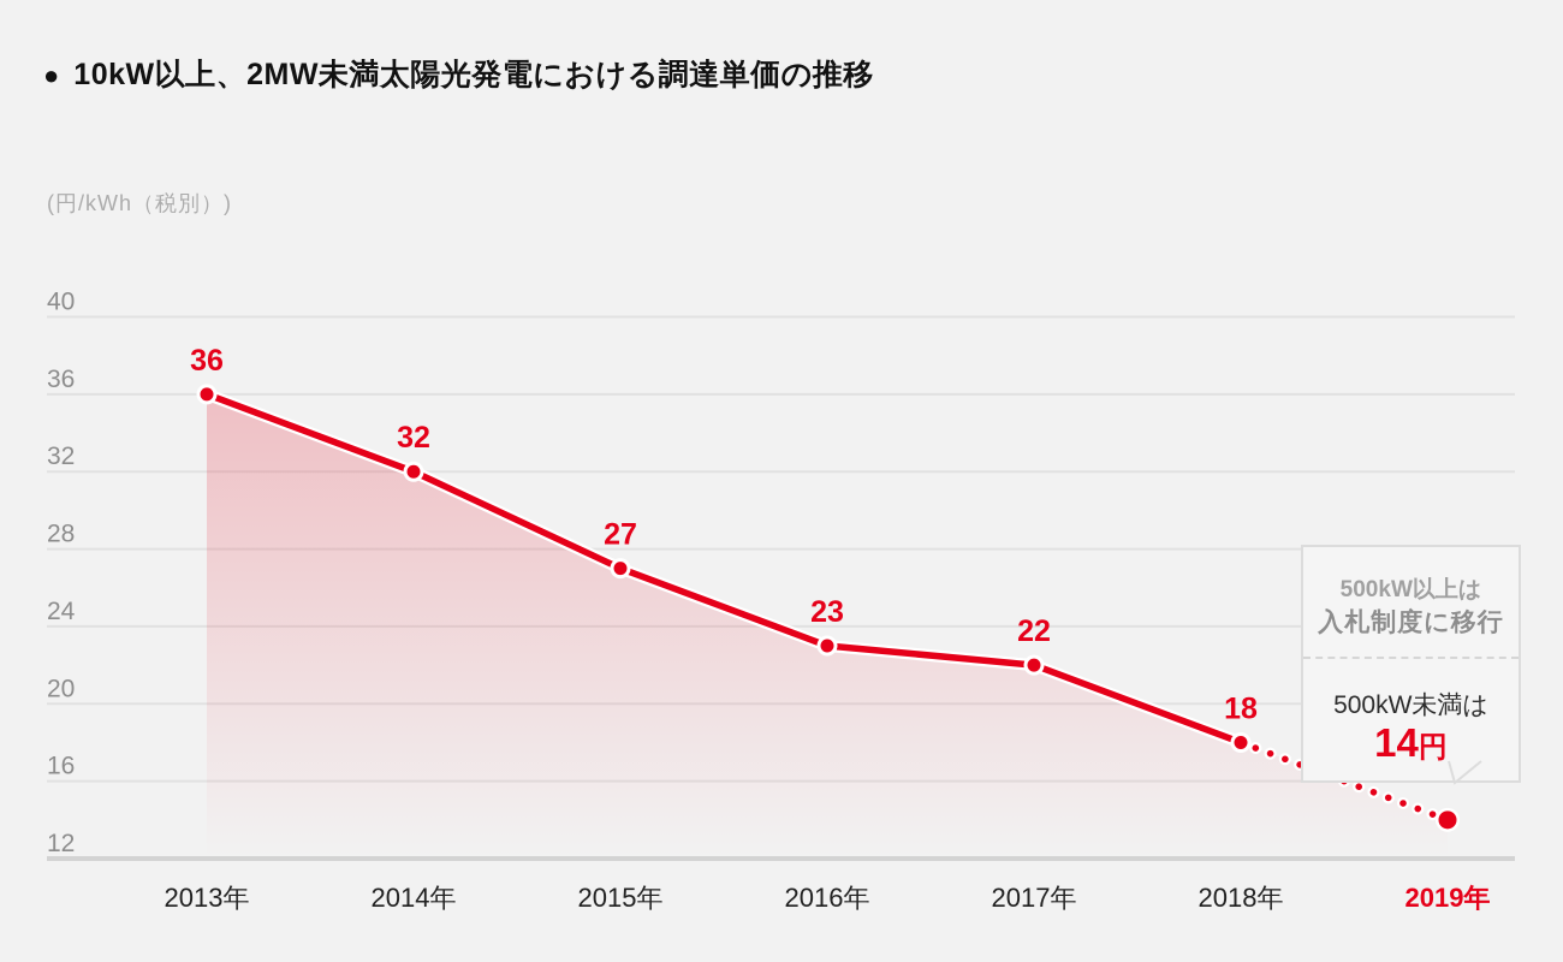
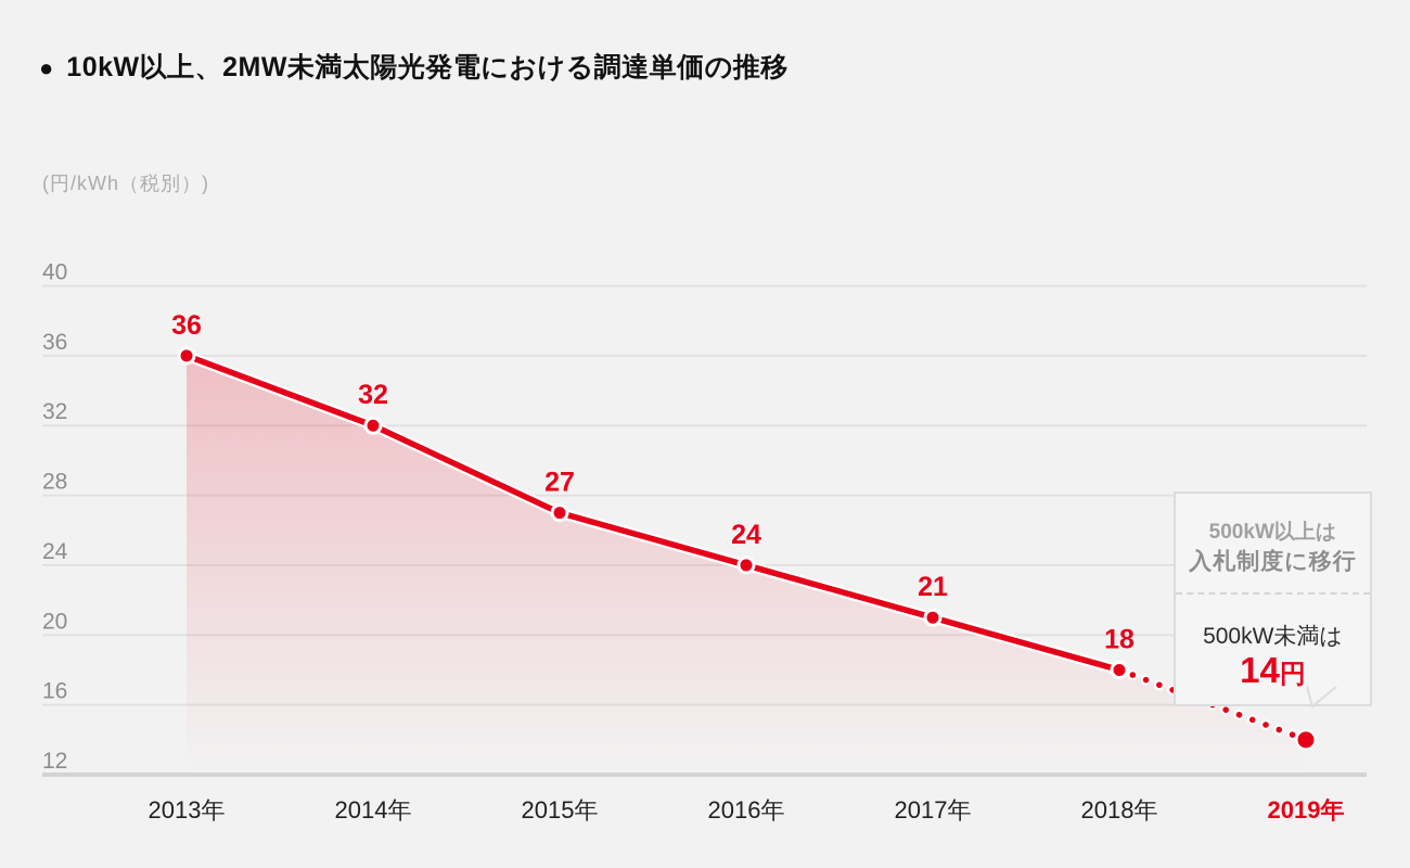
2016年: 23 -> 24
2017年: 22 -> 21
